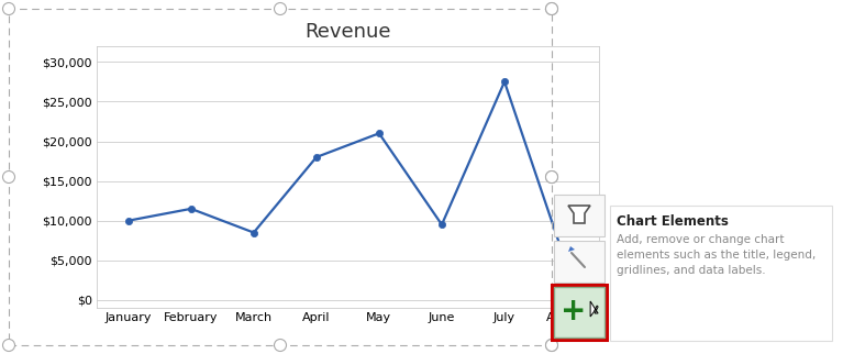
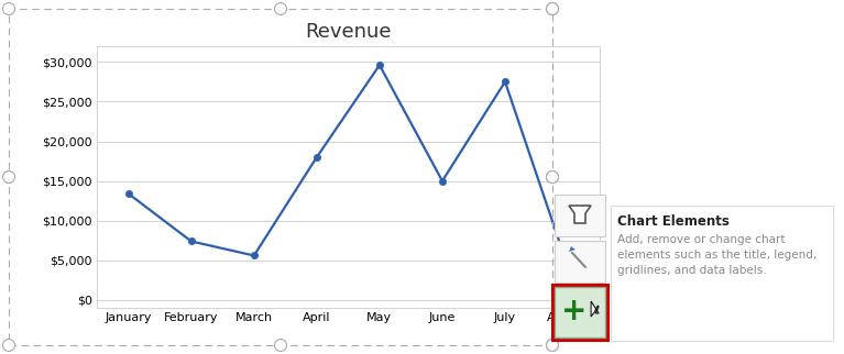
January: $10,000 -> $13,400
February: $11,500 -> $7,400
March: $8,500 -> $5,600
May: $21,000 -> $29,600
June: $9,500 -> $15,000
